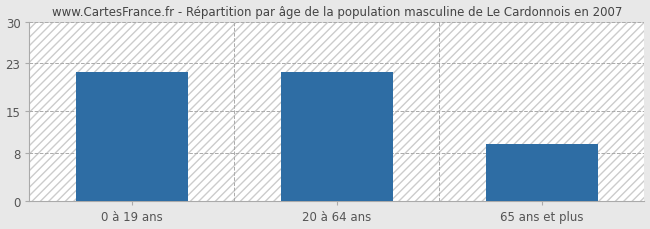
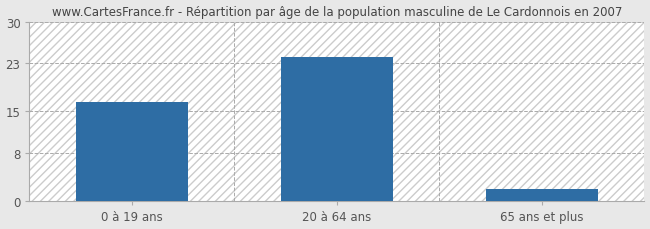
0 à 19 ans: 21.6 -> 16.5
20 à 64 ans: 21.6 -> 24.0
65 ans et plus: 9.6 -> 2.0
